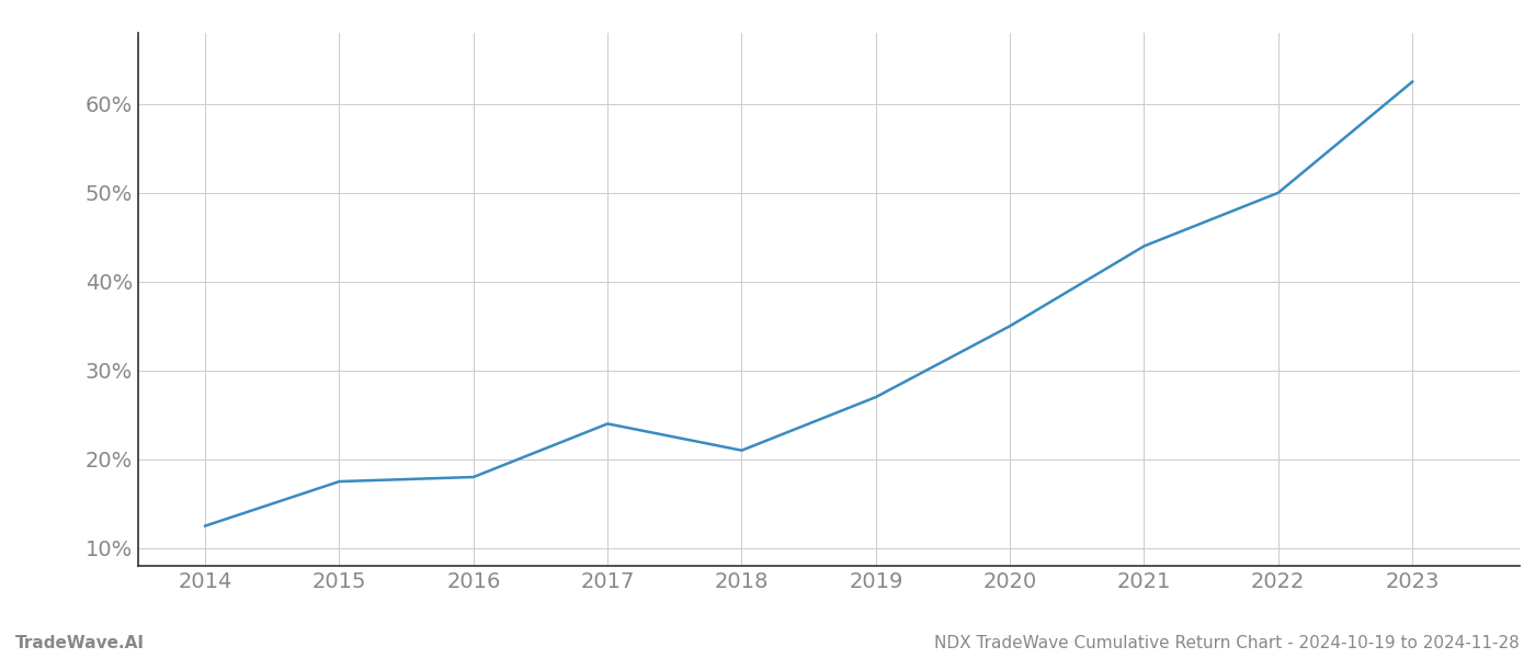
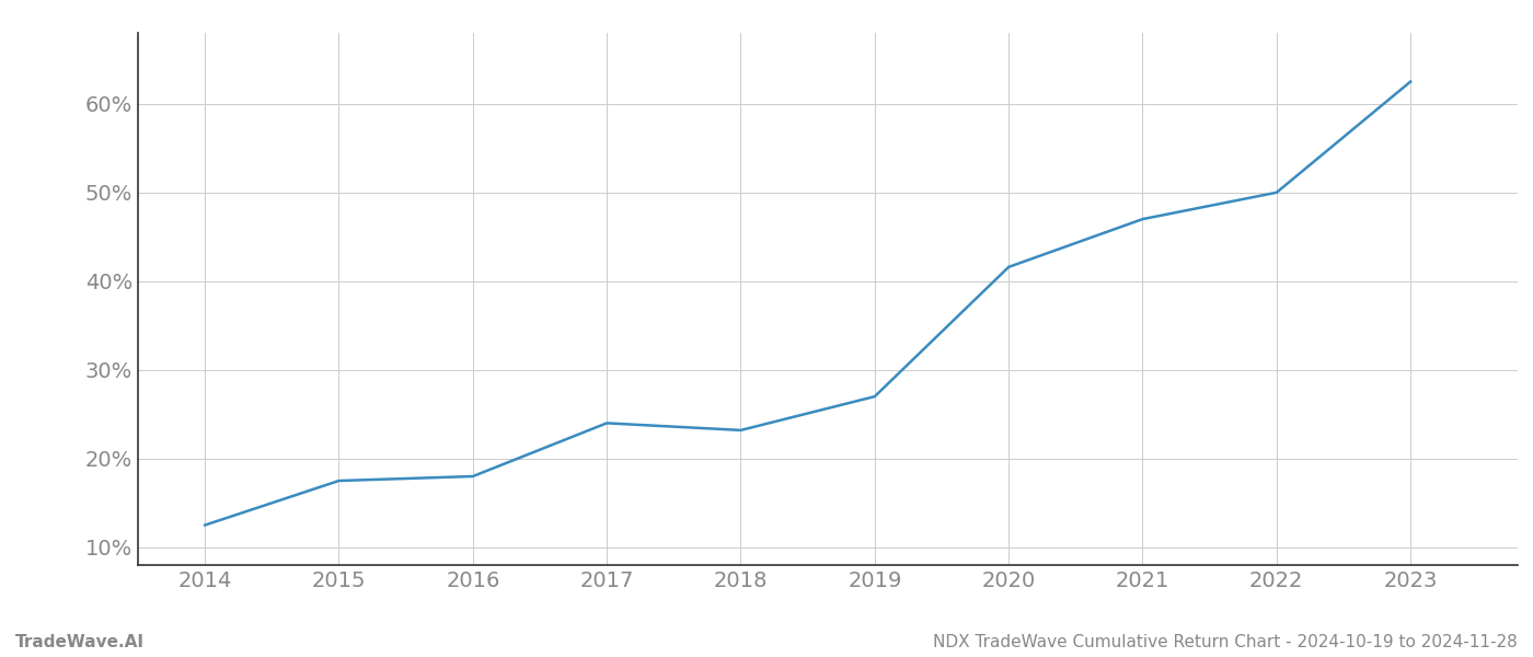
2018: 21.0% -> 23.2%
2020: 35.0% -> 41.6%
2021: 44.0% -> 47.0%
